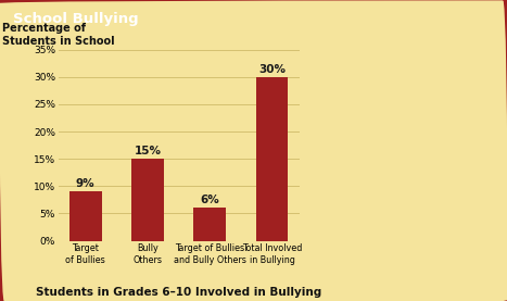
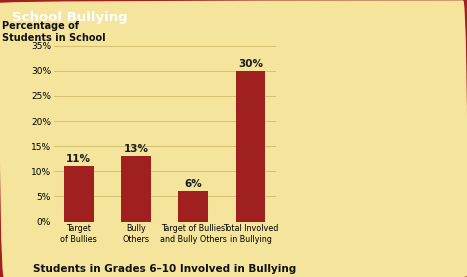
Target of Bullies: 9% -> 11%
Bully Others: 15% -> 13%
